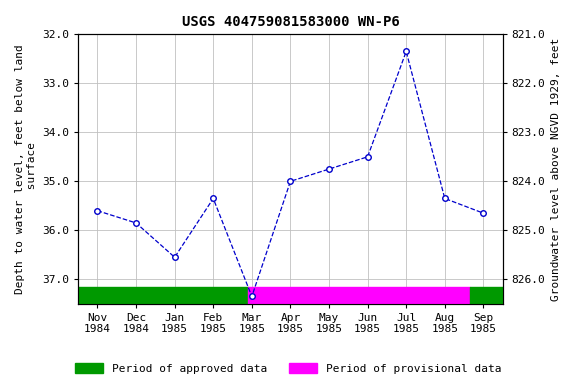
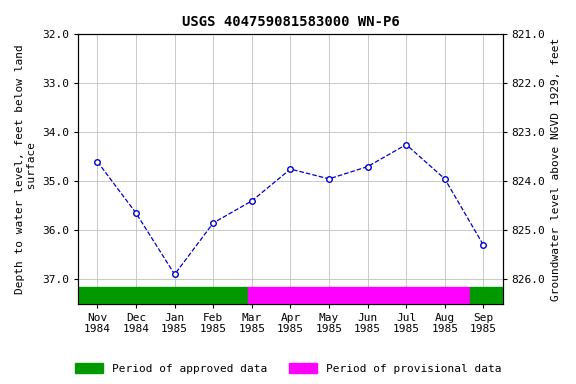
Nov 1984: 35.60 -> 34.60
Dec 1984: 35.85 -> 35.65
Jan 1985: 36.55 -> 36.90
Feb 1985: 35.35 -> 35.85
Mar 1985: 37.35 -> 35.40
Apr 1985: 35.00 -> 34.75
May 1985: 34.75 -> 34.95
Jun 1985: 34.50 -> 34.70
Jul 1985: 32.35 -> 34.25
Aug 1985: 35.35 -> 34.95
Sep 1985: 35.65 -> 36.30
